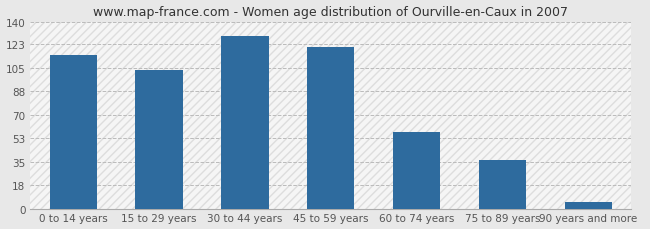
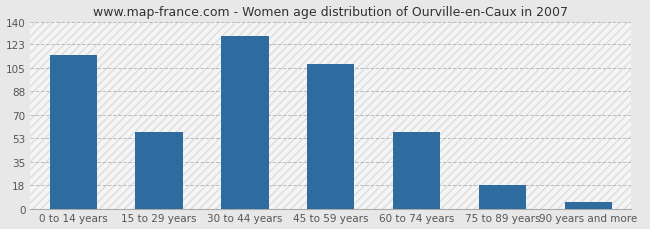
15 to 29 years: 104 -> 57
45 to 59 years: 121 -> 108
75 to 89 years: 36 -> 18
